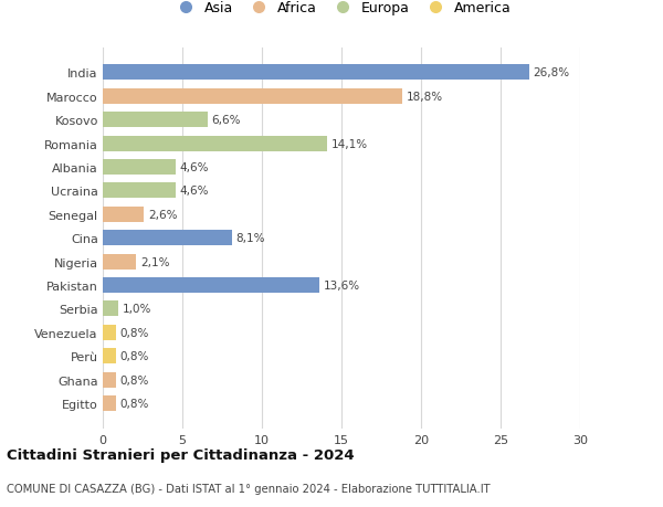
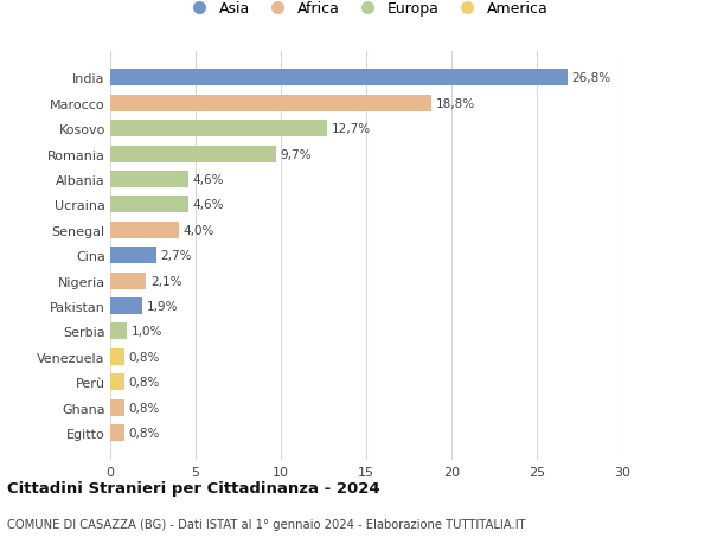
Kosovo: 6,6% -> 12,7%
Romania: 14,1% -> 9,7%
Senegal: 2,6% -> 4,0%
Cina: 8,1% -> 2,7%
Pakistan: 13,6% -> 1,9%
